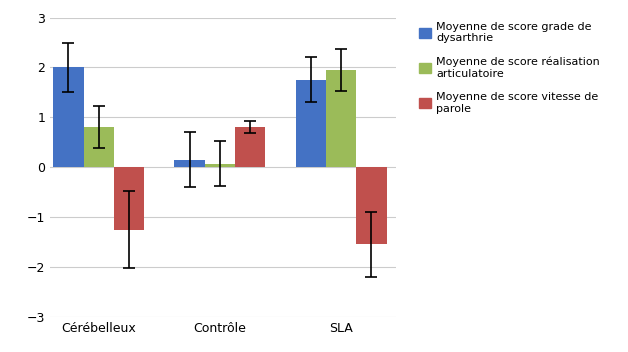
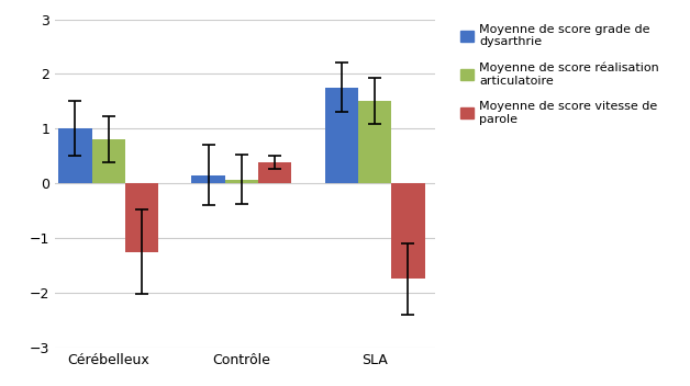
Moyenne de score grade de dysarthrie/Cérébelleux: 2.00 -> 1.00
Moyenne de score vitesse de parole/Contrôle: 0.80 -> 0.38
Moyenne de score réalisation articulatoire/SLA: 1.95 -> 1.50
Moyenne de score vitesse de parole/SLA: -1.55 -> -1.75
